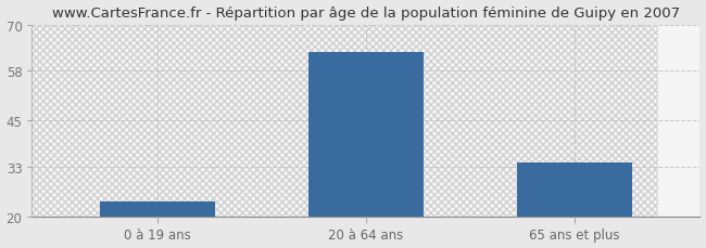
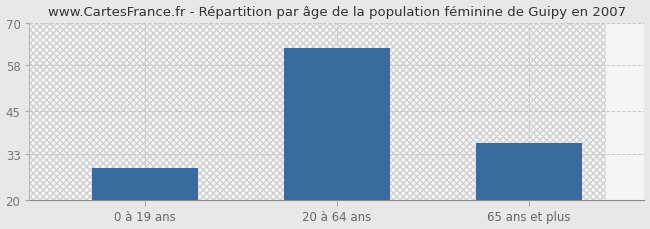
0 à 19 ans: 24 -> 29
65 ans et plus: 34 -> 36
